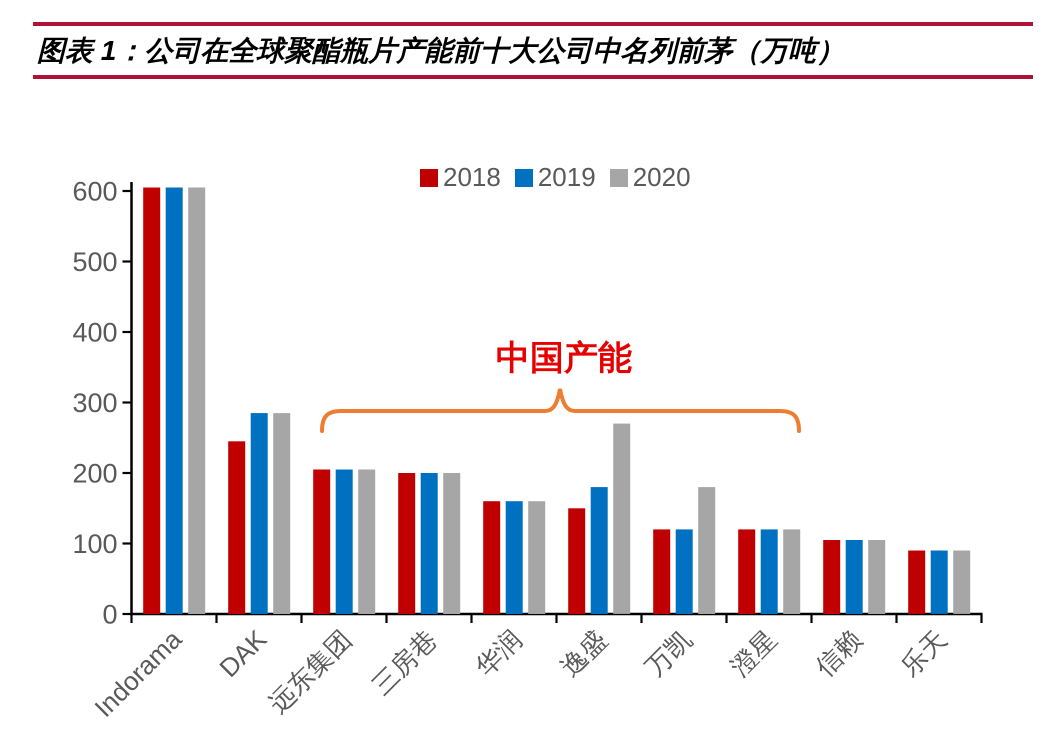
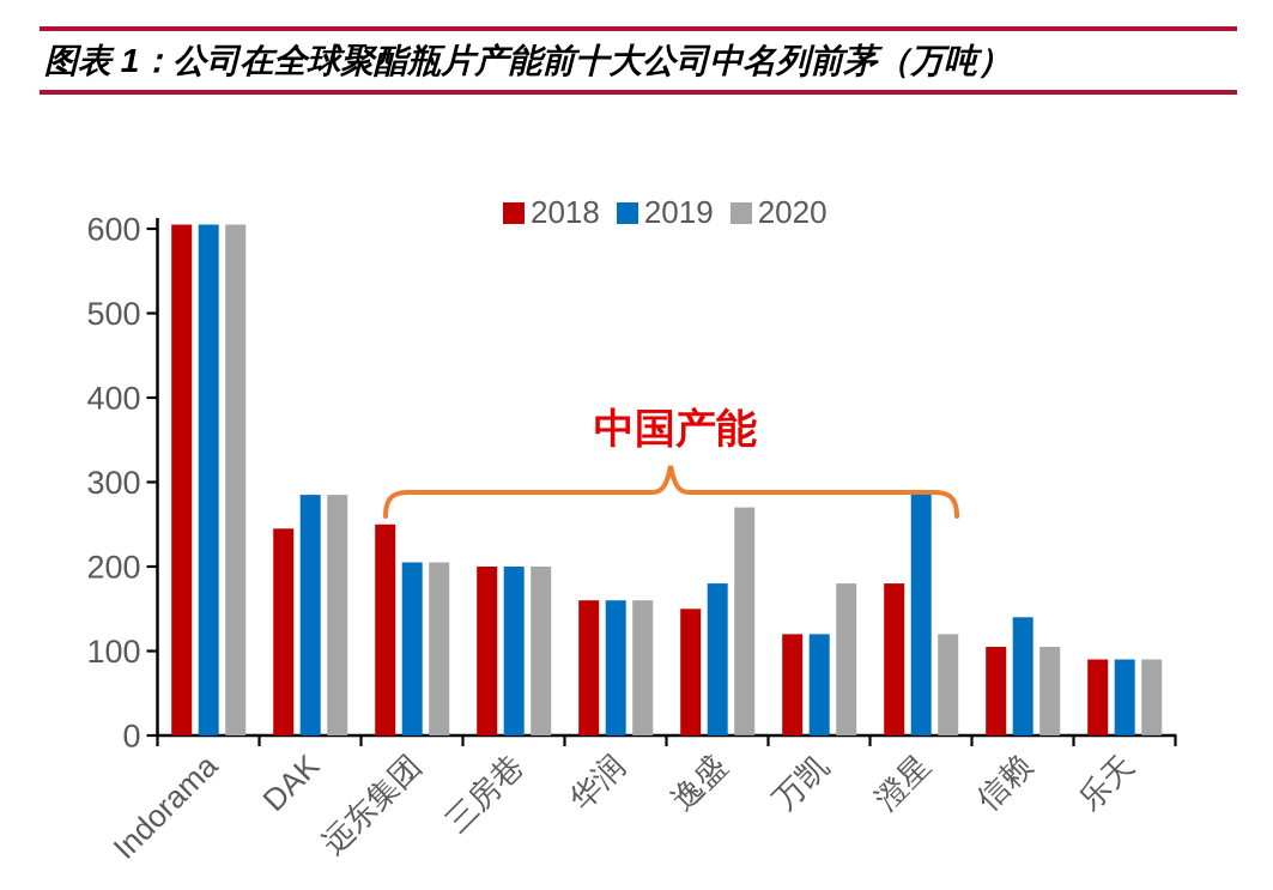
2018/远东集团: 200 -> 250
2018/澄星: 120 -> 180
2019/澄星: 120 -> 290
2019/信赖: 100 -> 140
